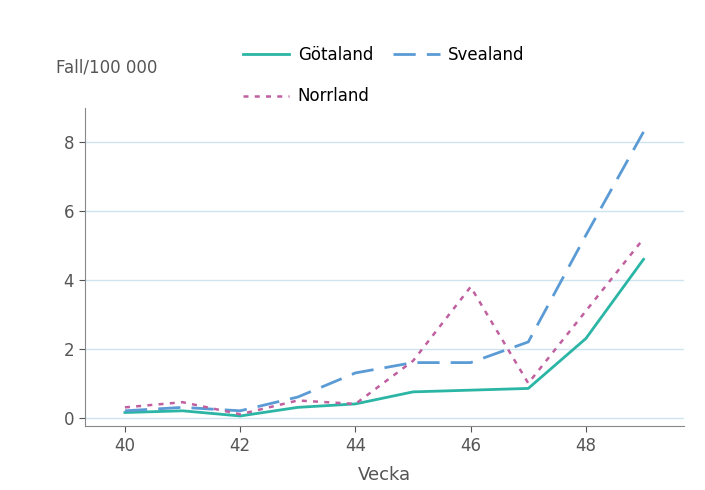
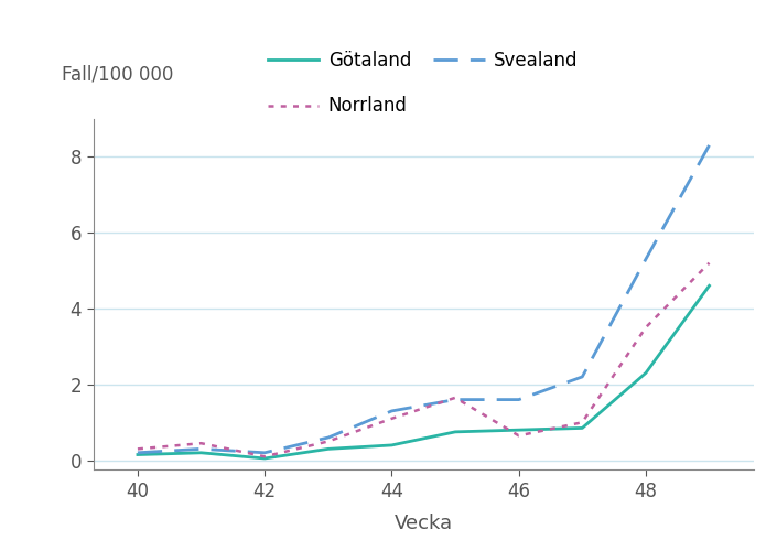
Norrland/44: 0.40 -> 1.10
Norrland/46: 3.80 -> 0.65
Norrland/48: 3.10 -> 3.50
